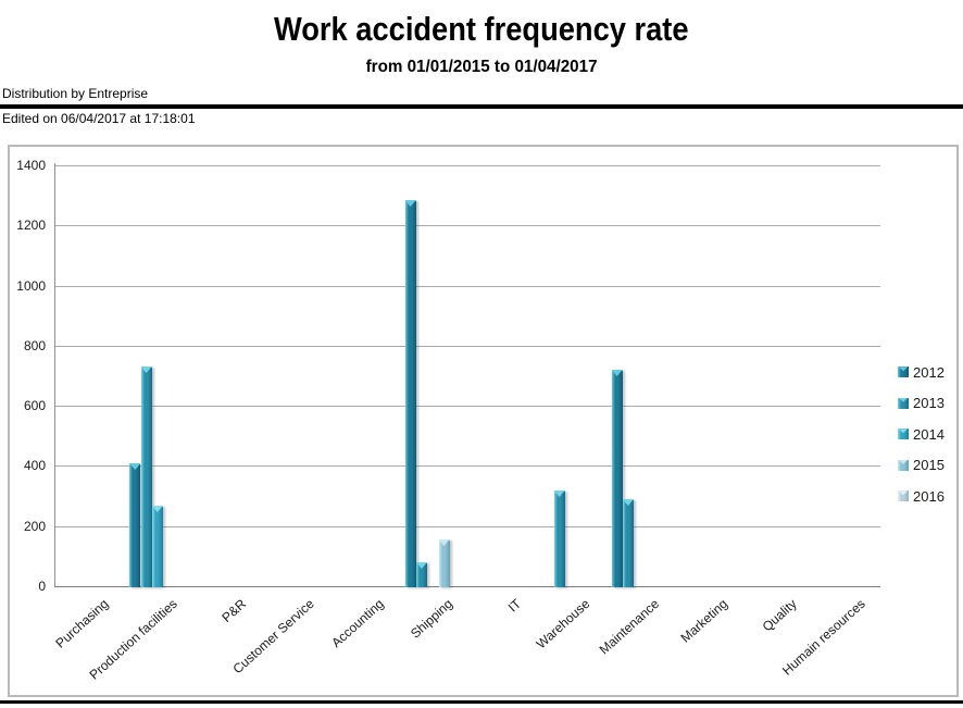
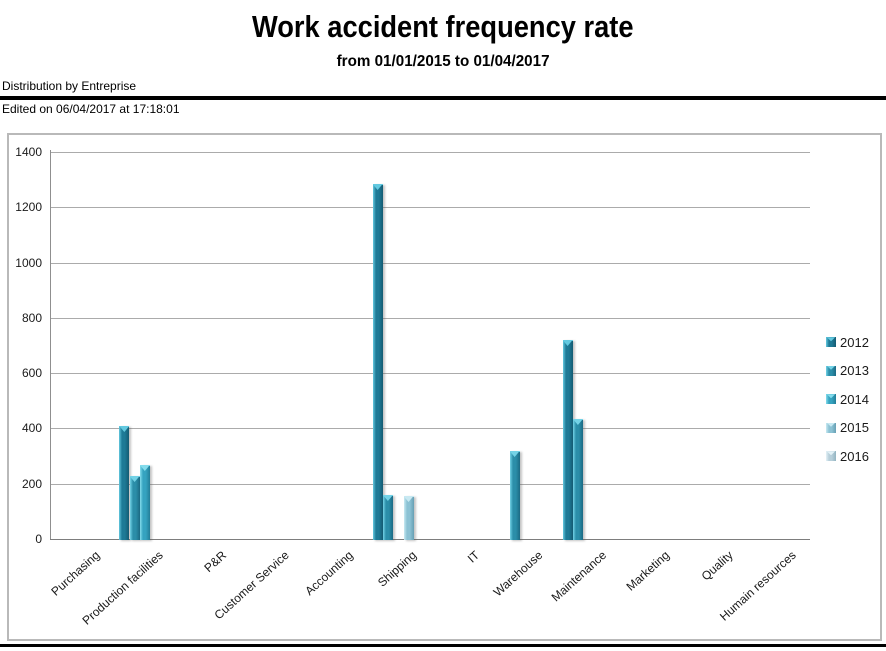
2013/Production facilities: 730 -> 230
2013/Shipping: 80 -> 160
2013/Maintenance: 290 -> 440
